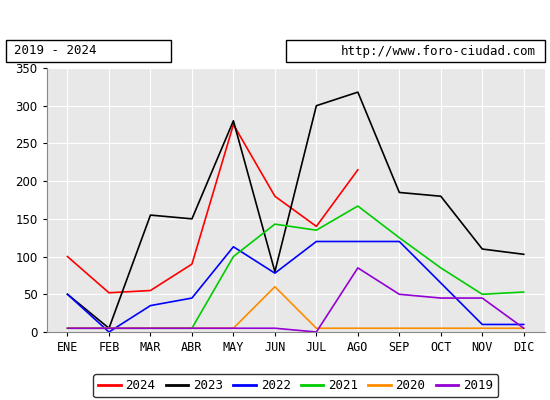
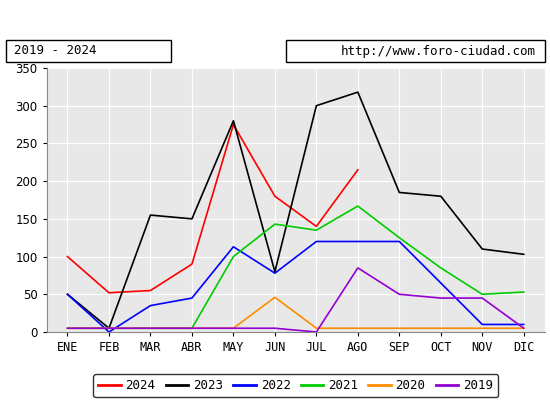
2020/JUN: 60 -> 46
